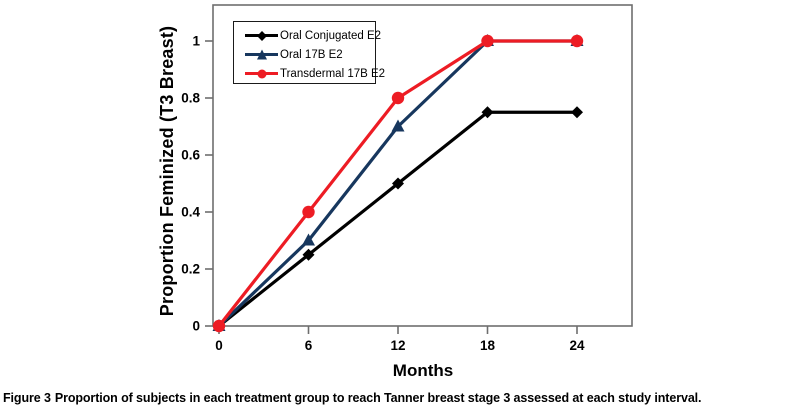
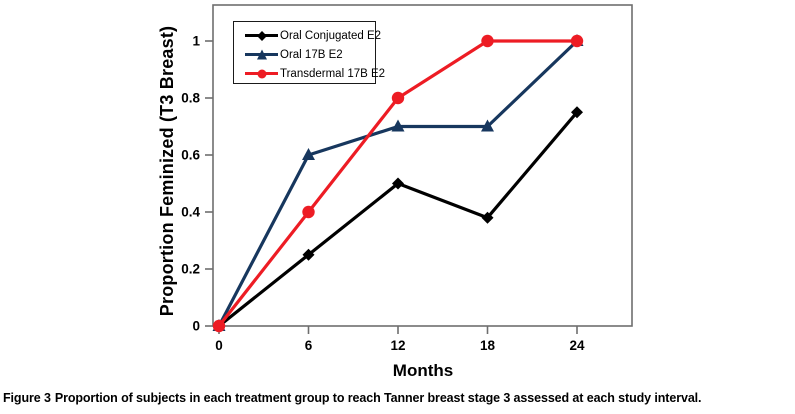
Oral 17B E2/6: 0.3 -> 0.6
Oral Conjugated E2/18: 0.75 -> 0.38
Oral 17B E2/18: 1.0 -> 0.7
